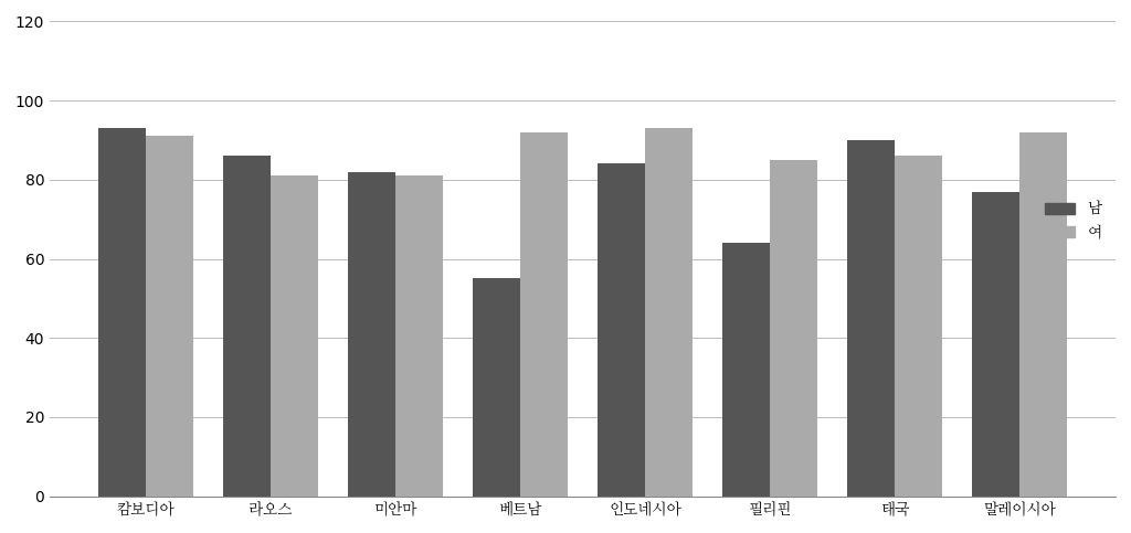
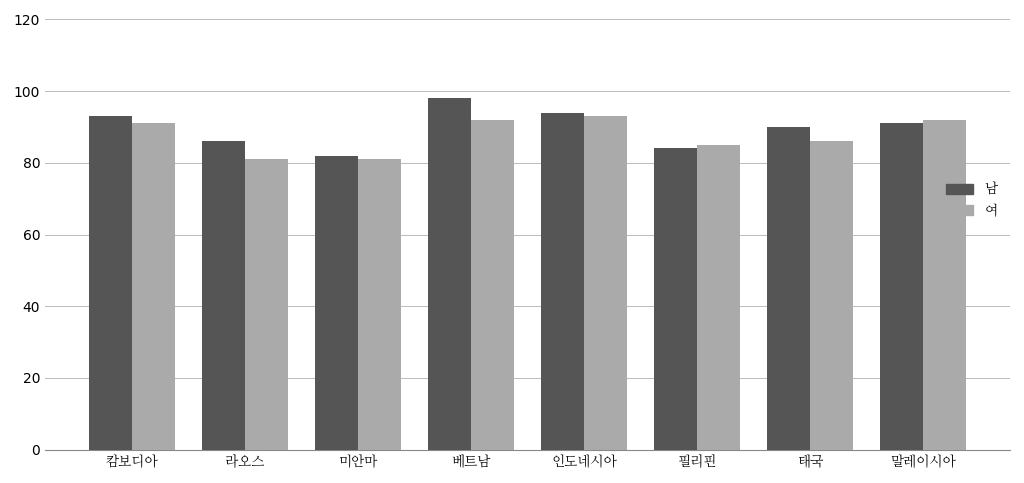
남/베트남: 55 -> 98
남/인도네시아: 84 -> 94
남/필리핀: 64 -> 84
남/말레이시아: 77 -> 91
